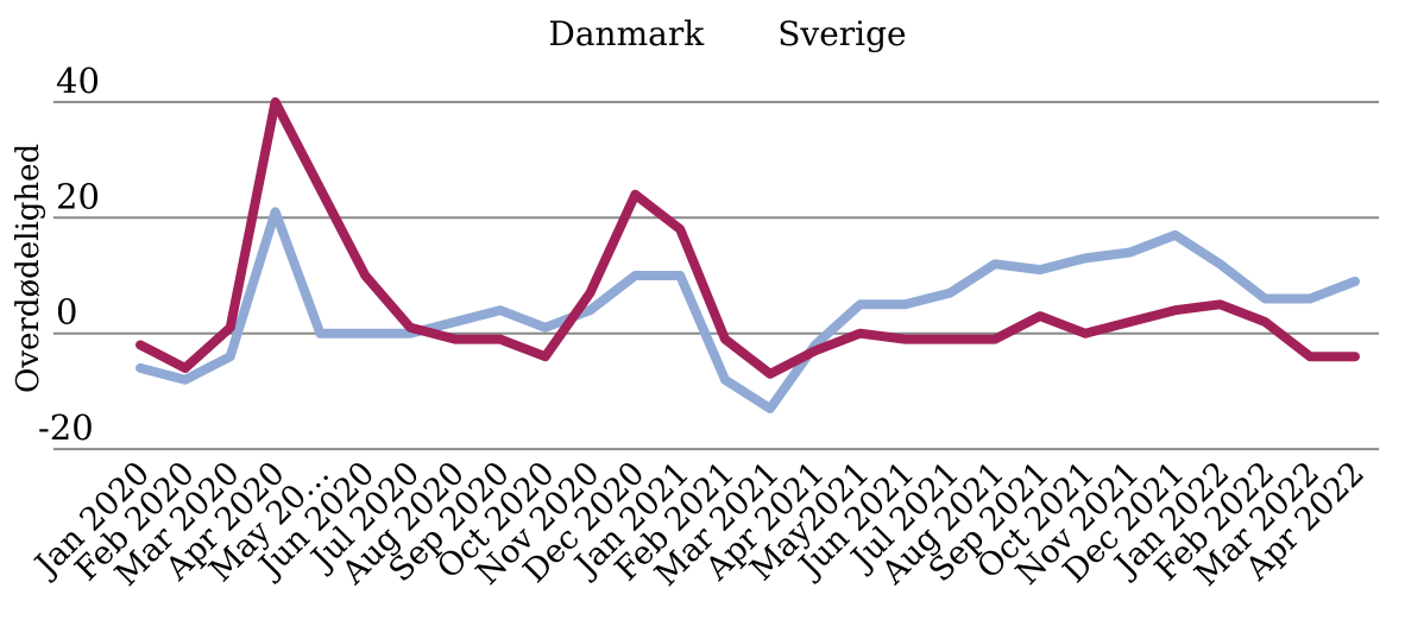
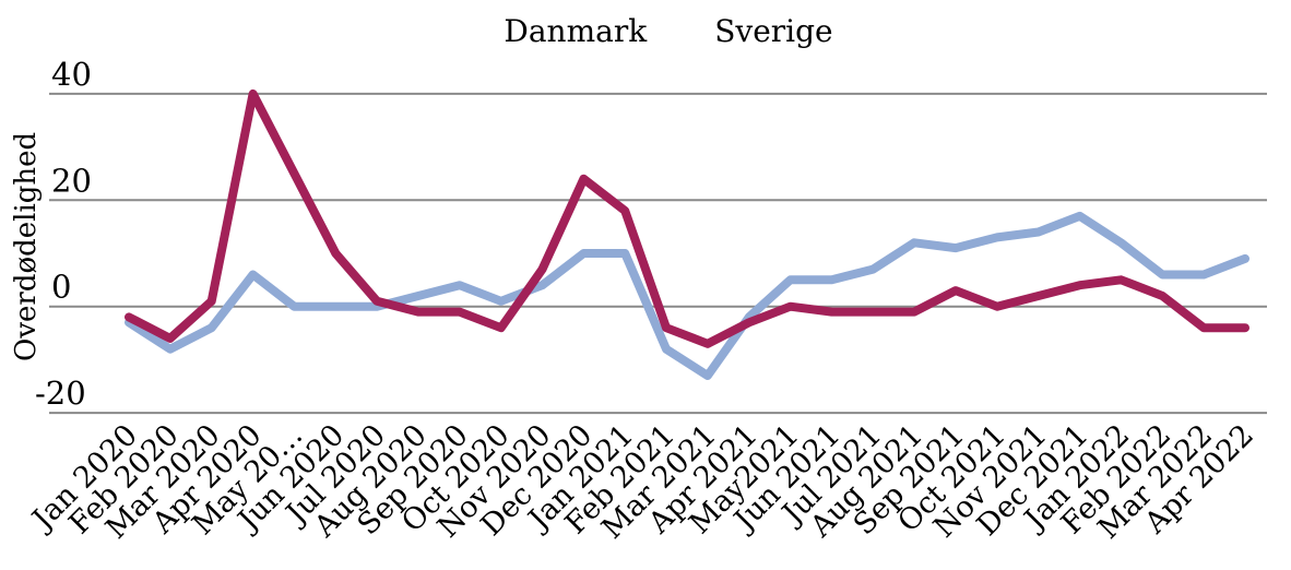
Danmark/Jan 2020: -6 -> -3
Danmark/Apr 2020: 21 -> 6
Sverige/Feb 2021: -1 -> -4
